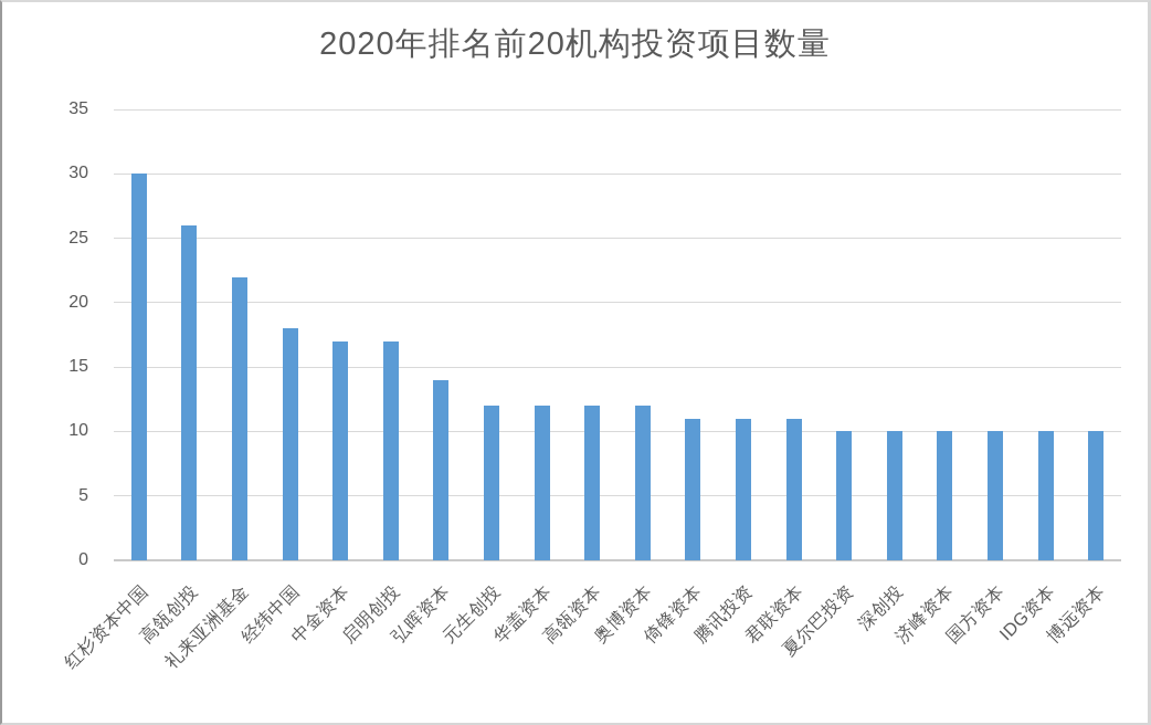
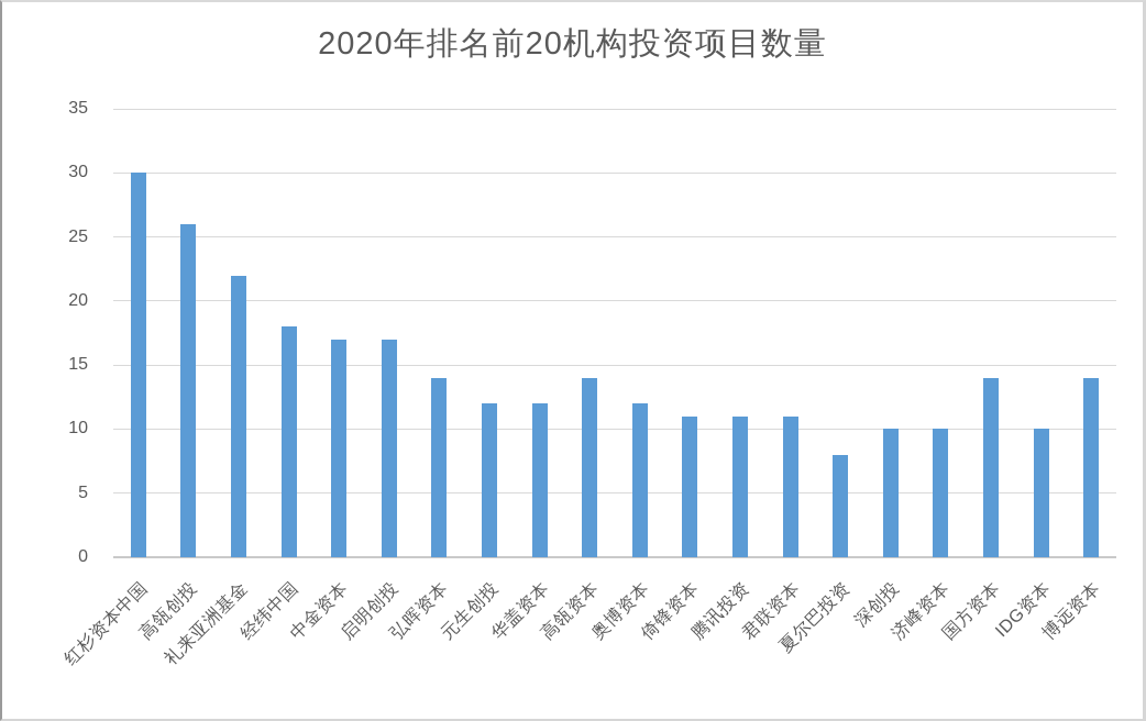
高瓴资本: 12 -> 14
夏尔巴投资: 10 -> 8
国方资本: 10 -> 14
博远资本: 10 -> 14
